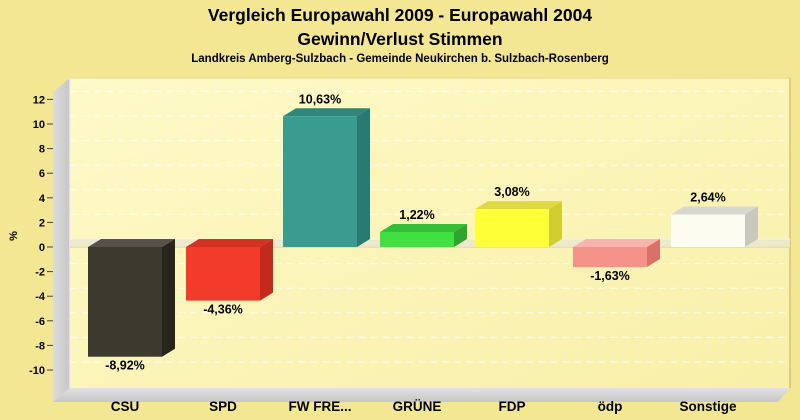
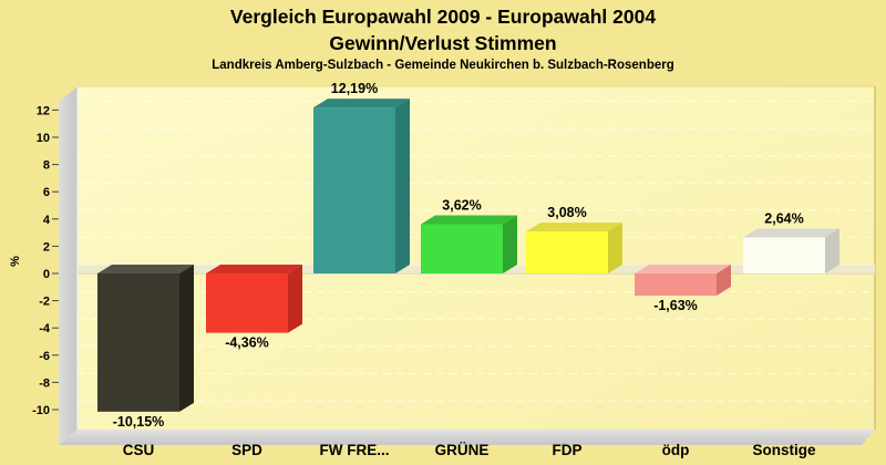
CSU: -8,92% -> -10,15%
FW FRE...: 10,63% -> 12,19%
GRÜNE: 1,22% -> 3,62%
